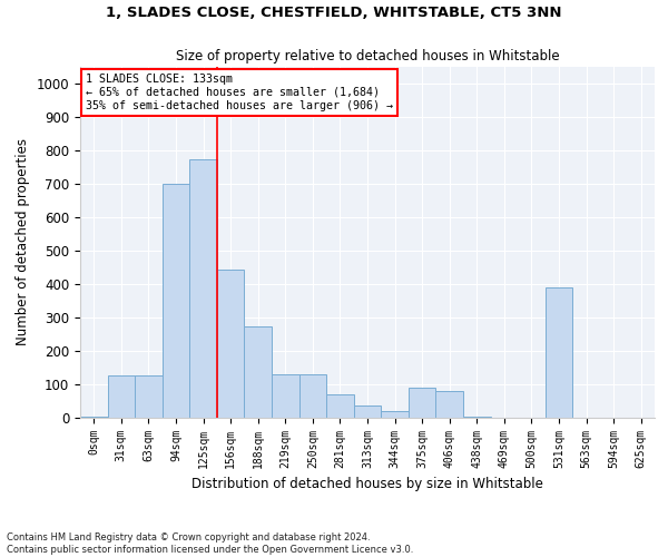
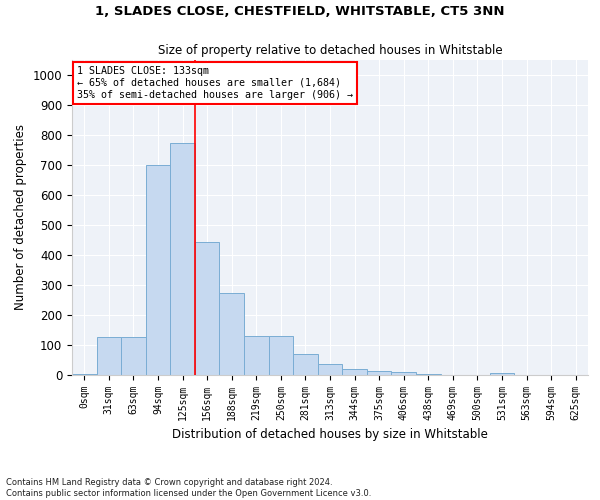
375sqm: 90 -> 12
406sqm: 80 -> 10
531sqm: 390 -> 8
